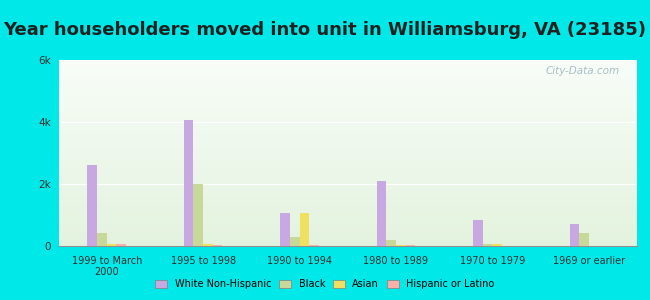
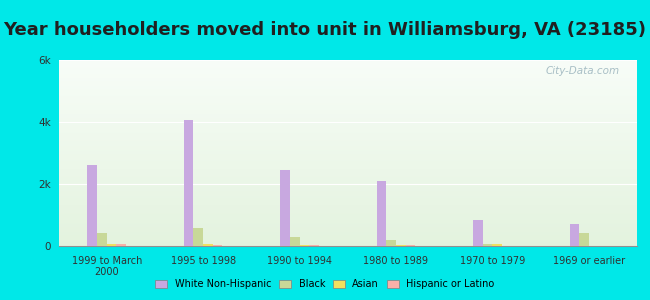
Black/1995 to 1998: 2.00k -> 0.57k
White Non-Hispanic/1990 to 1994: 1.05k -> 2.45k
Asian/1990 to 1994: 1.05k -> 0.03k
